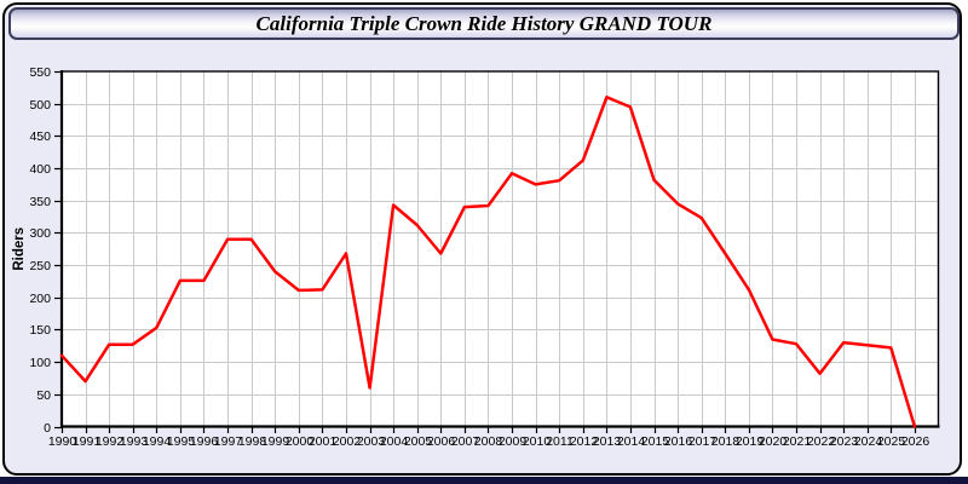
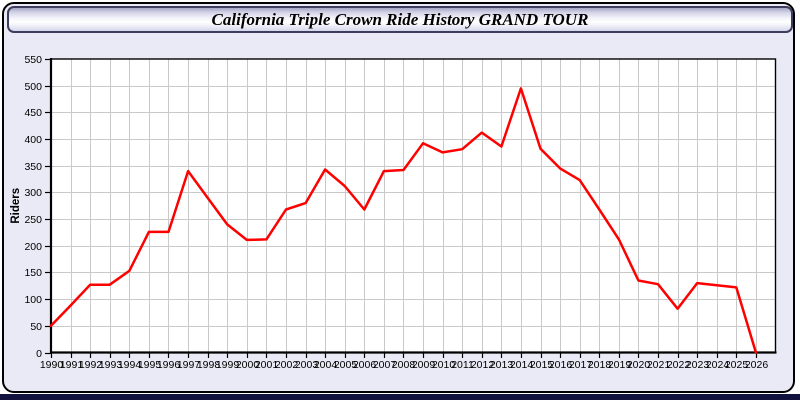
1990: 110 -> 50
1991: 70 -> 90
1997: 290 -> 340
2003: 60 -> 280
2013: 510 -> 390
